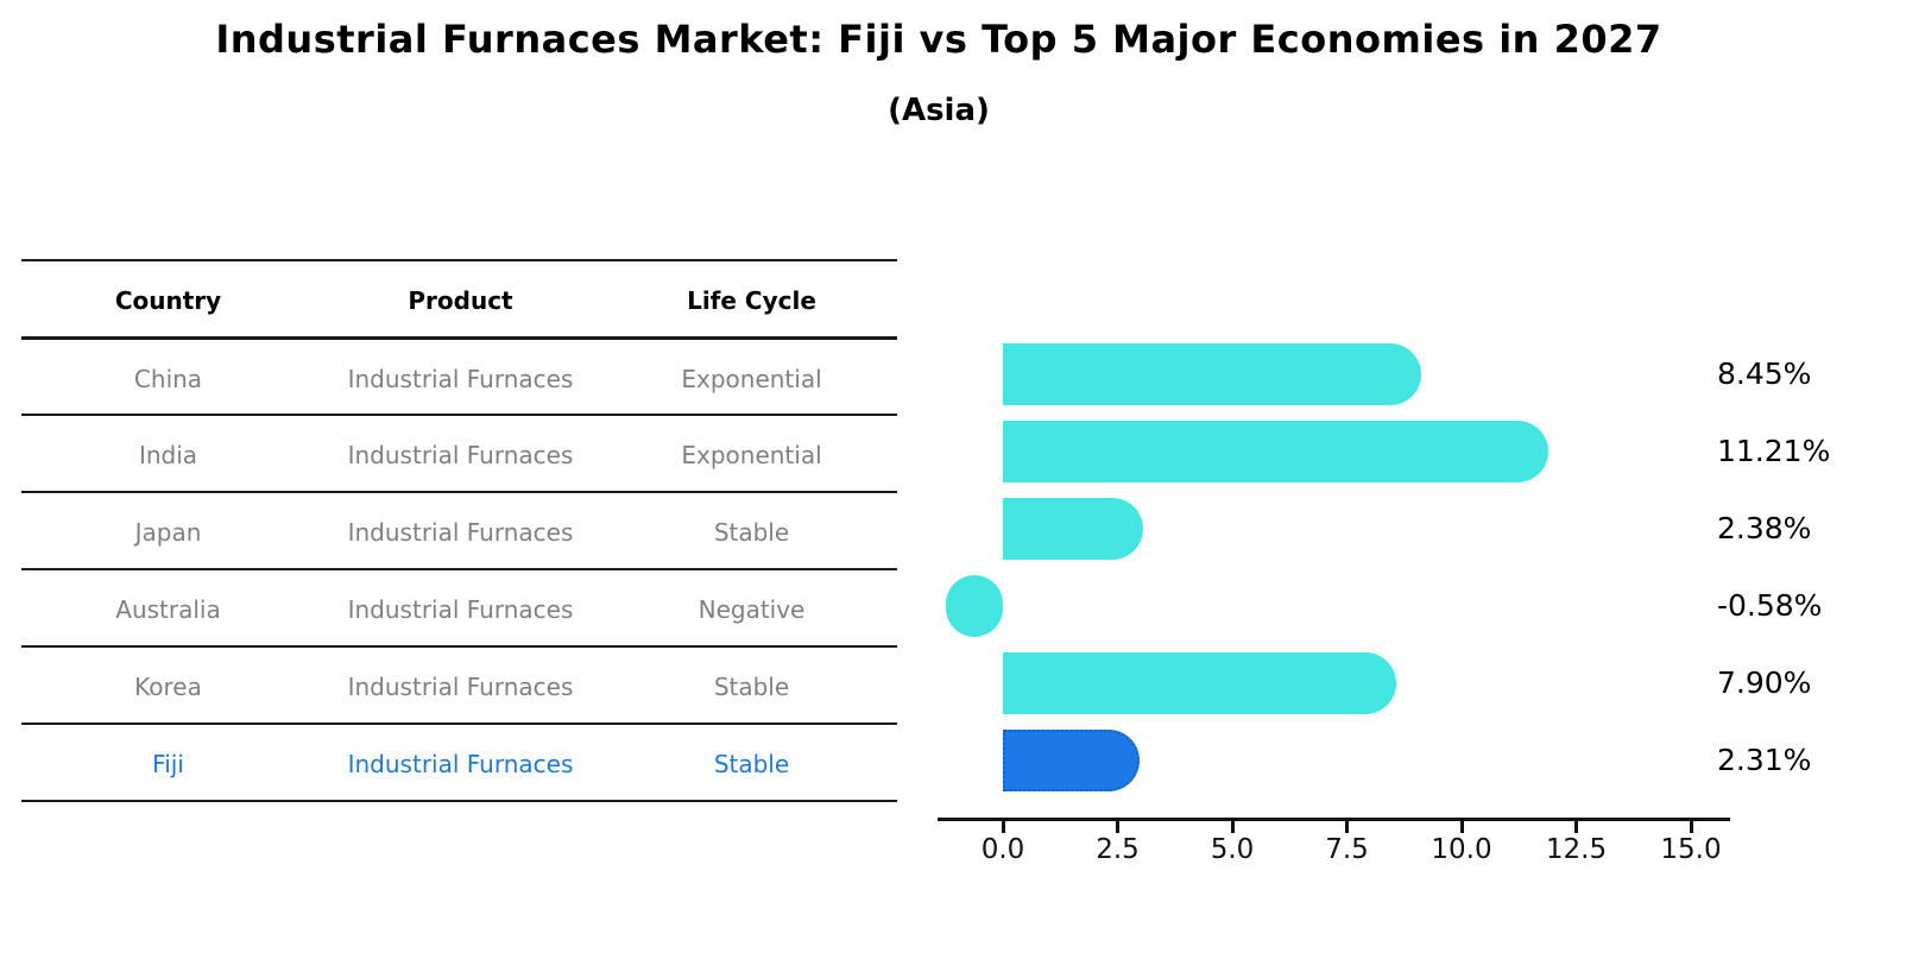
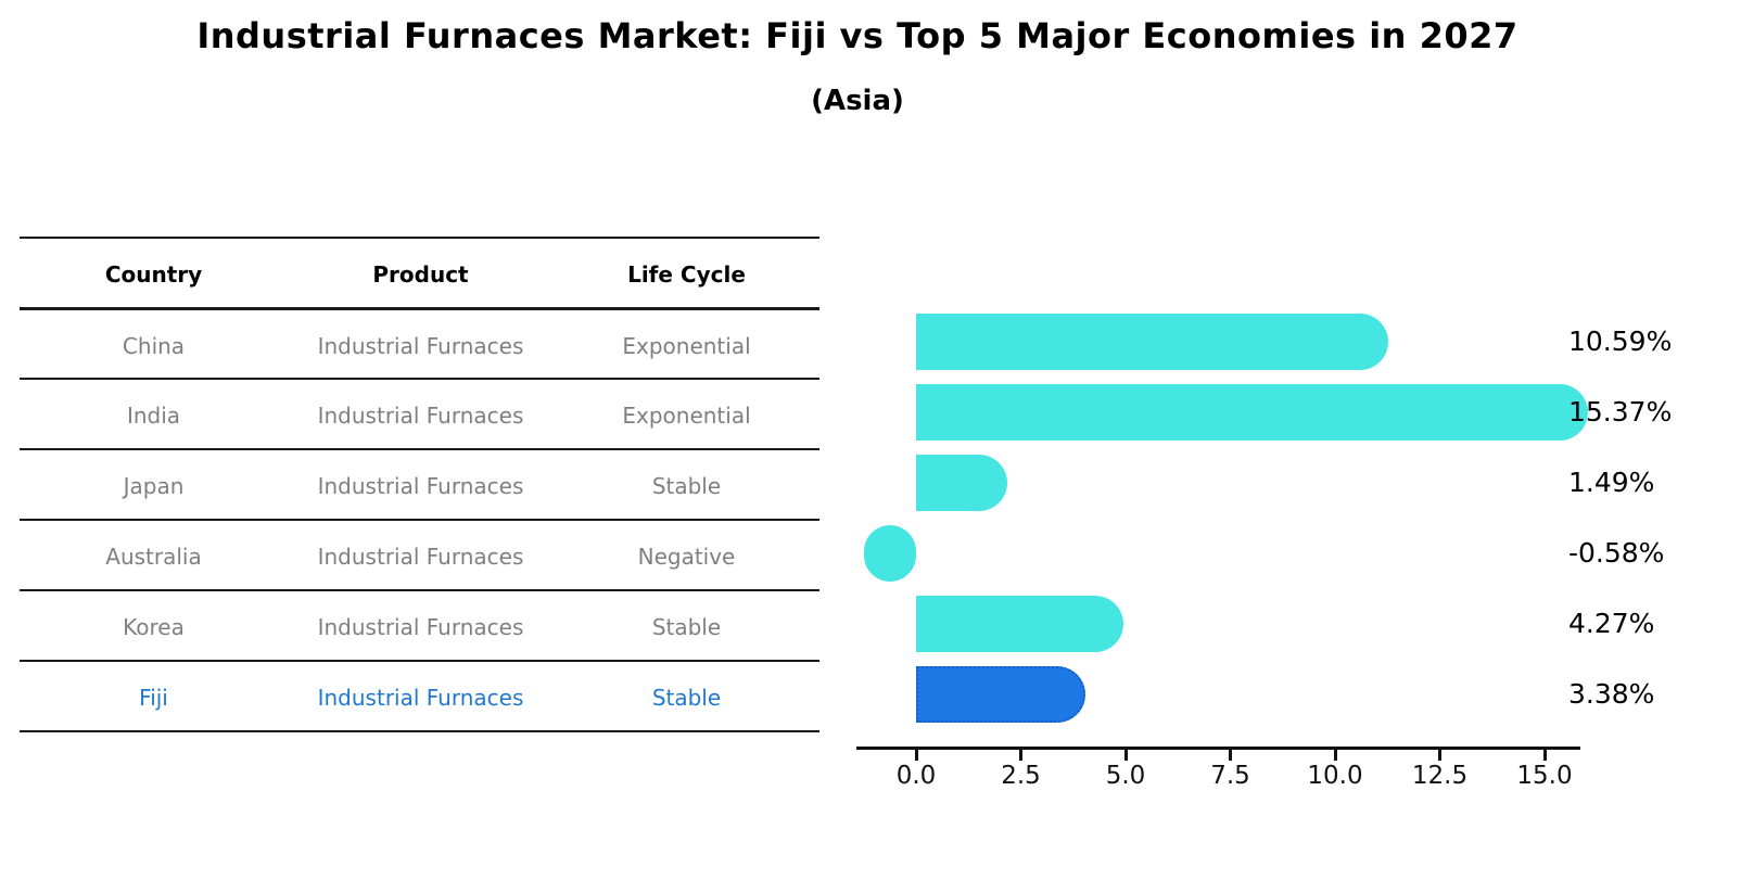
China: 8.45% -> 10.59%
India: 11.21% -> 15.37%
Japan: 2.38% -> 1.49%
Korea: 7.90% -> 4.27%
Fiji: 2.31% -> 3.38%
